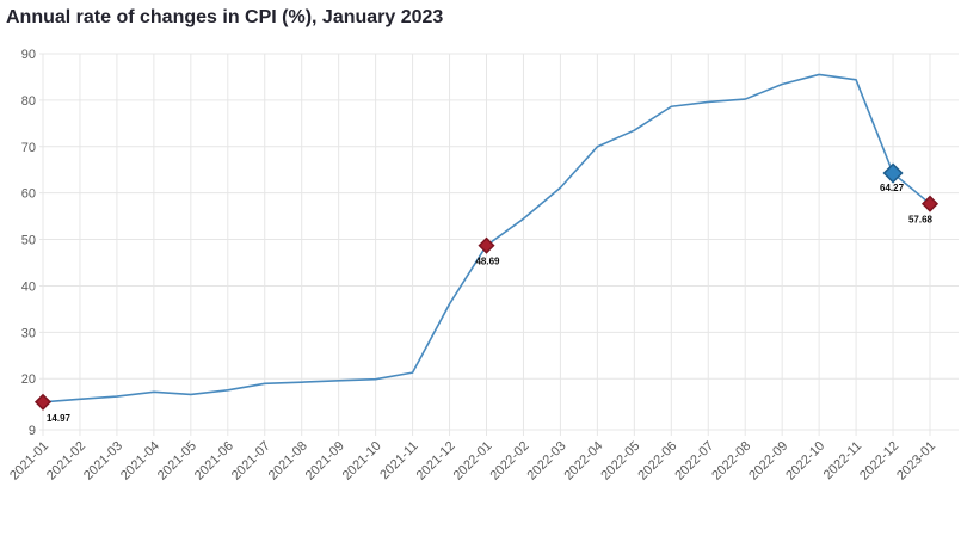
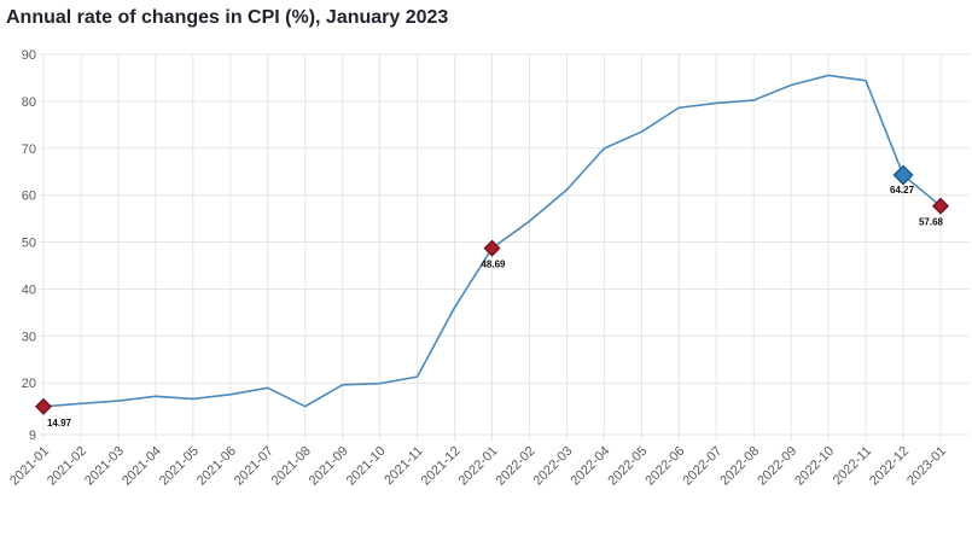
2021-08: 19 -> 15
